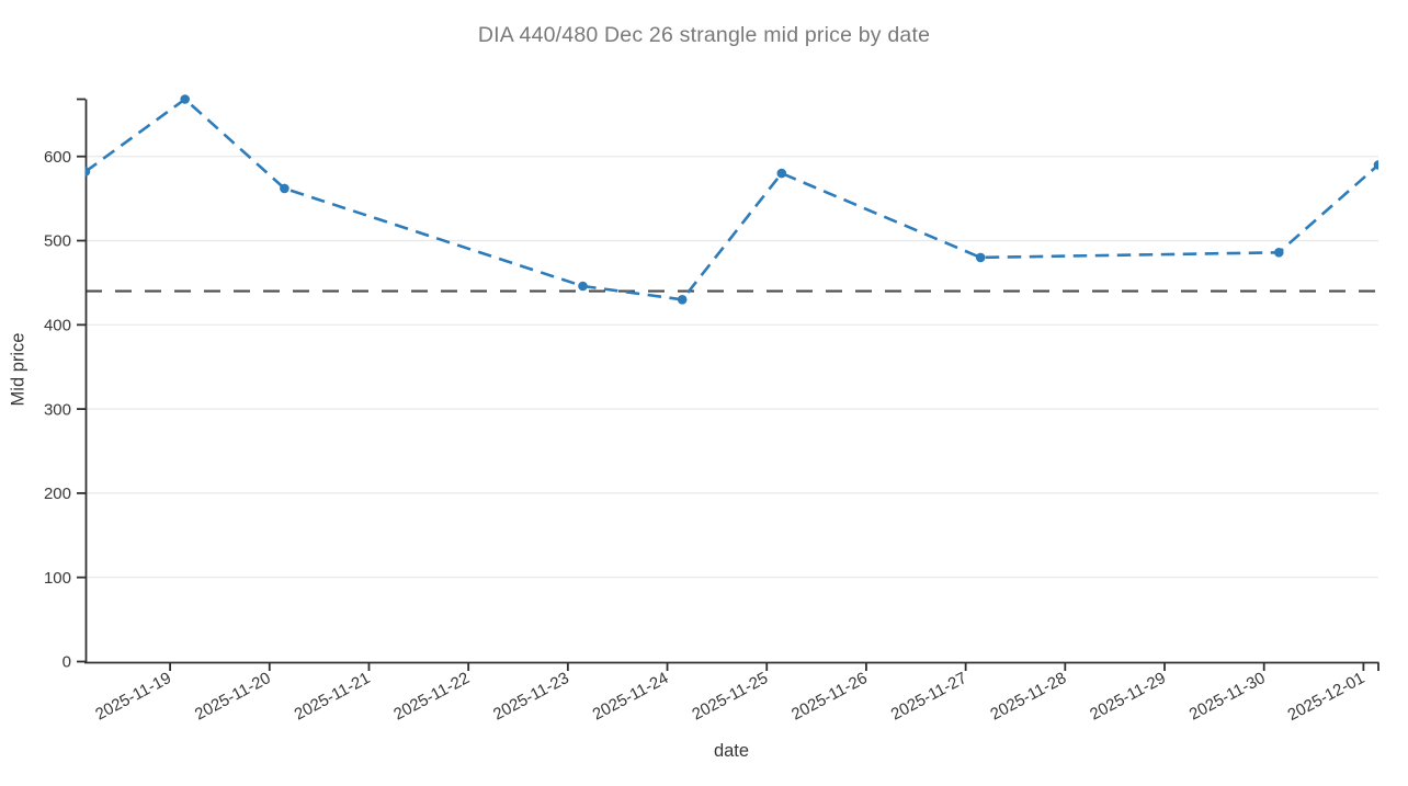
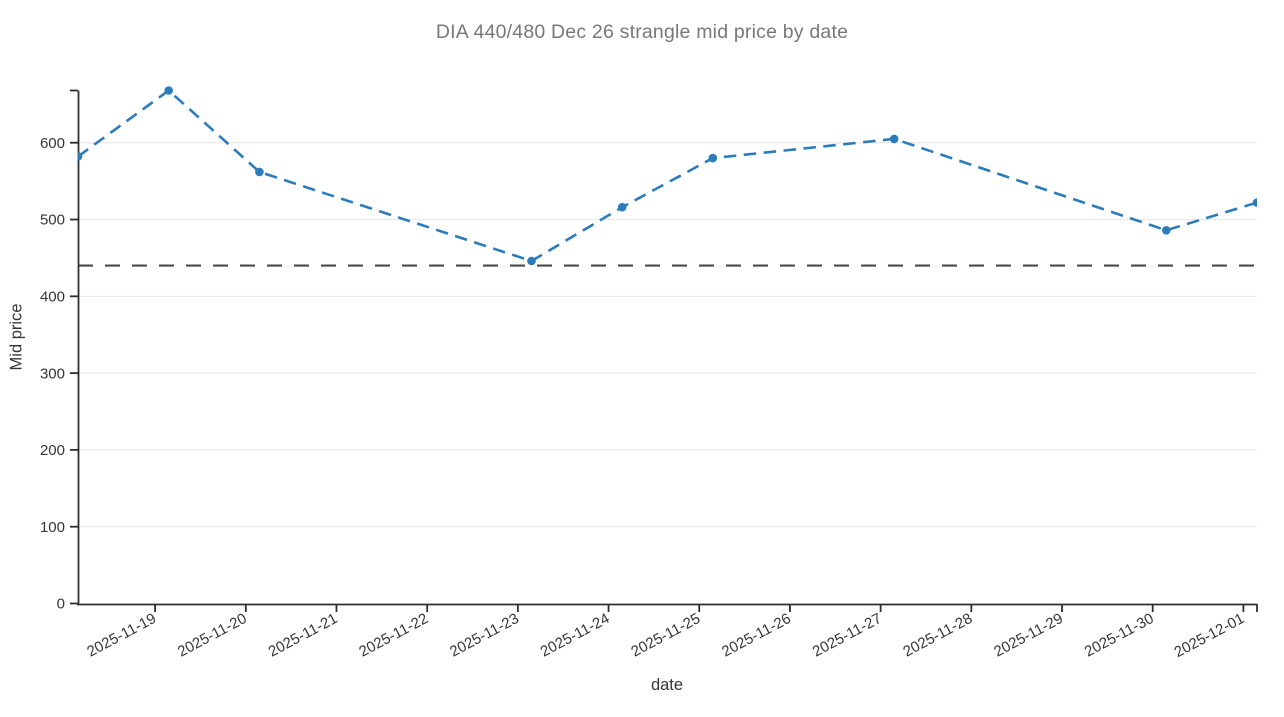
2025-11-24: 430 -> 520
2025-11-27: 480 -> 600
2025-12-01: 590 -> 520
